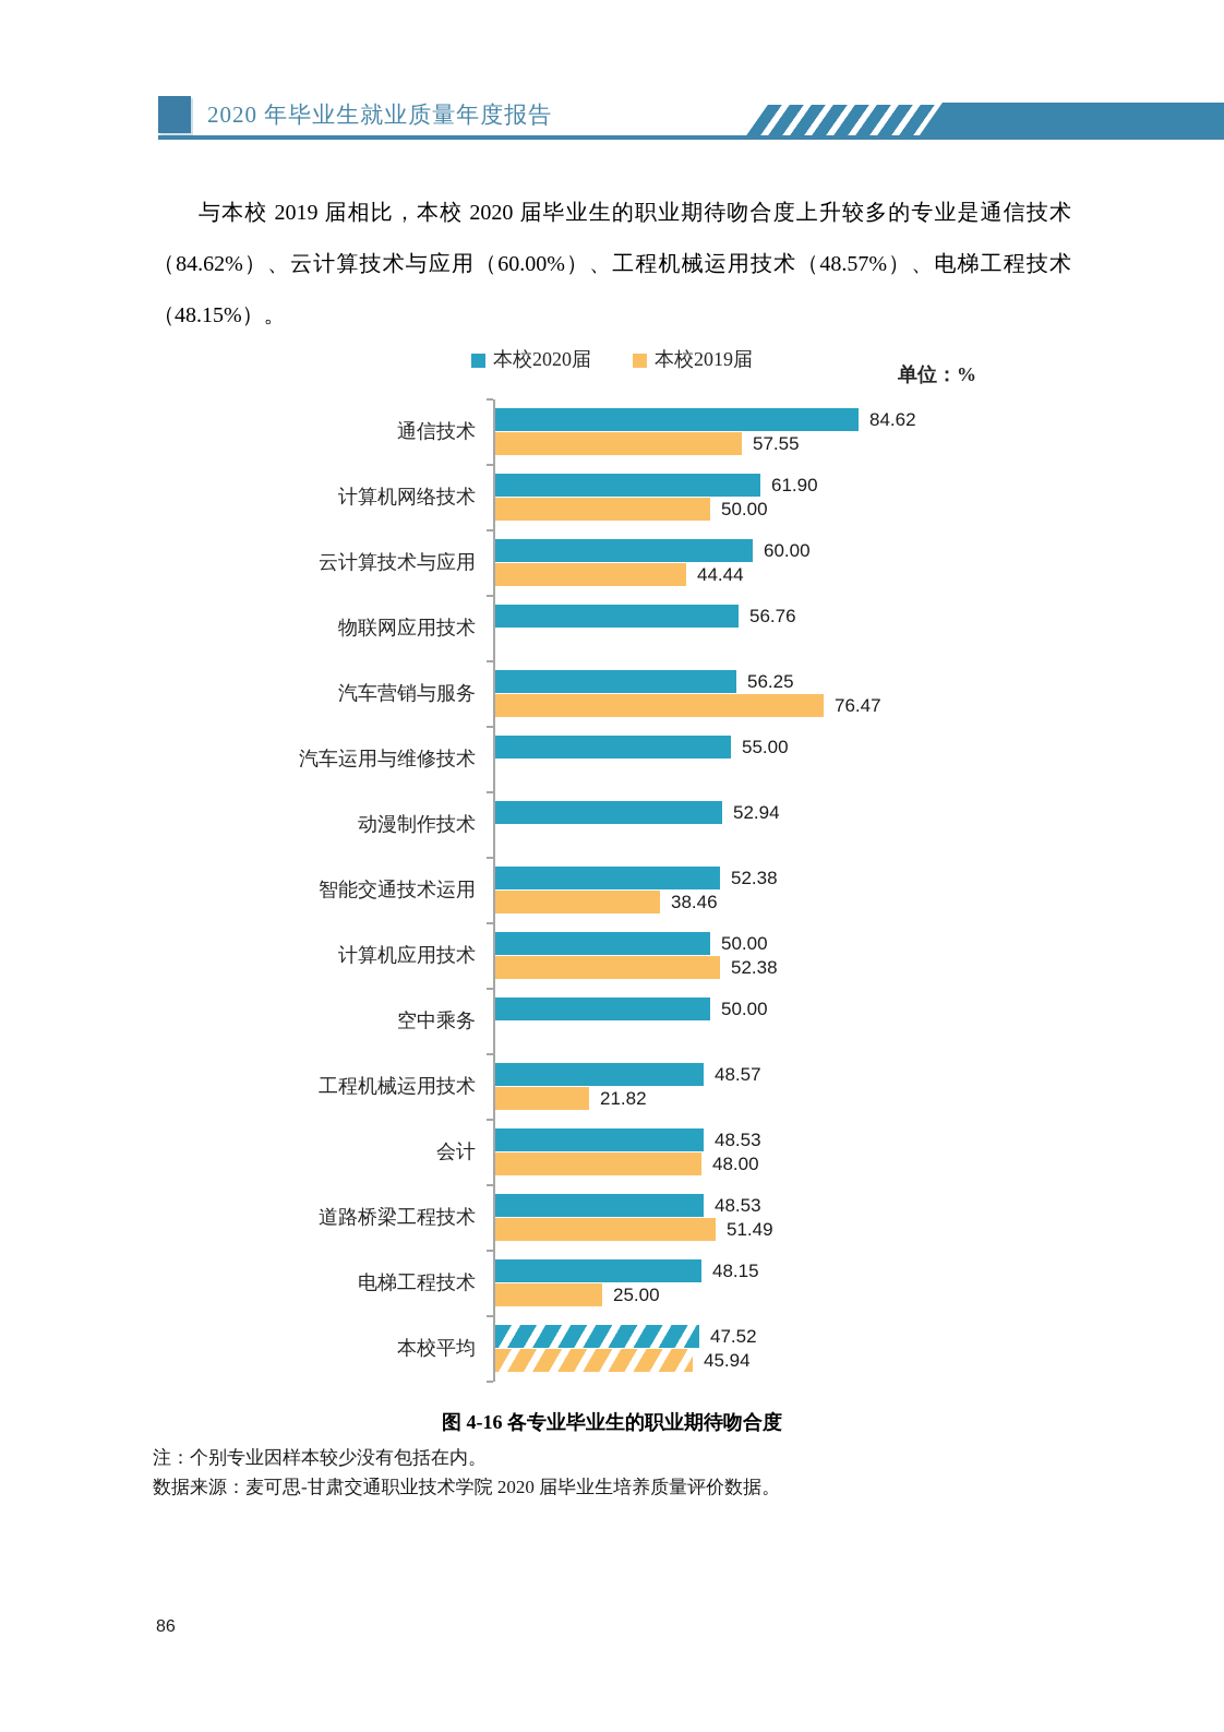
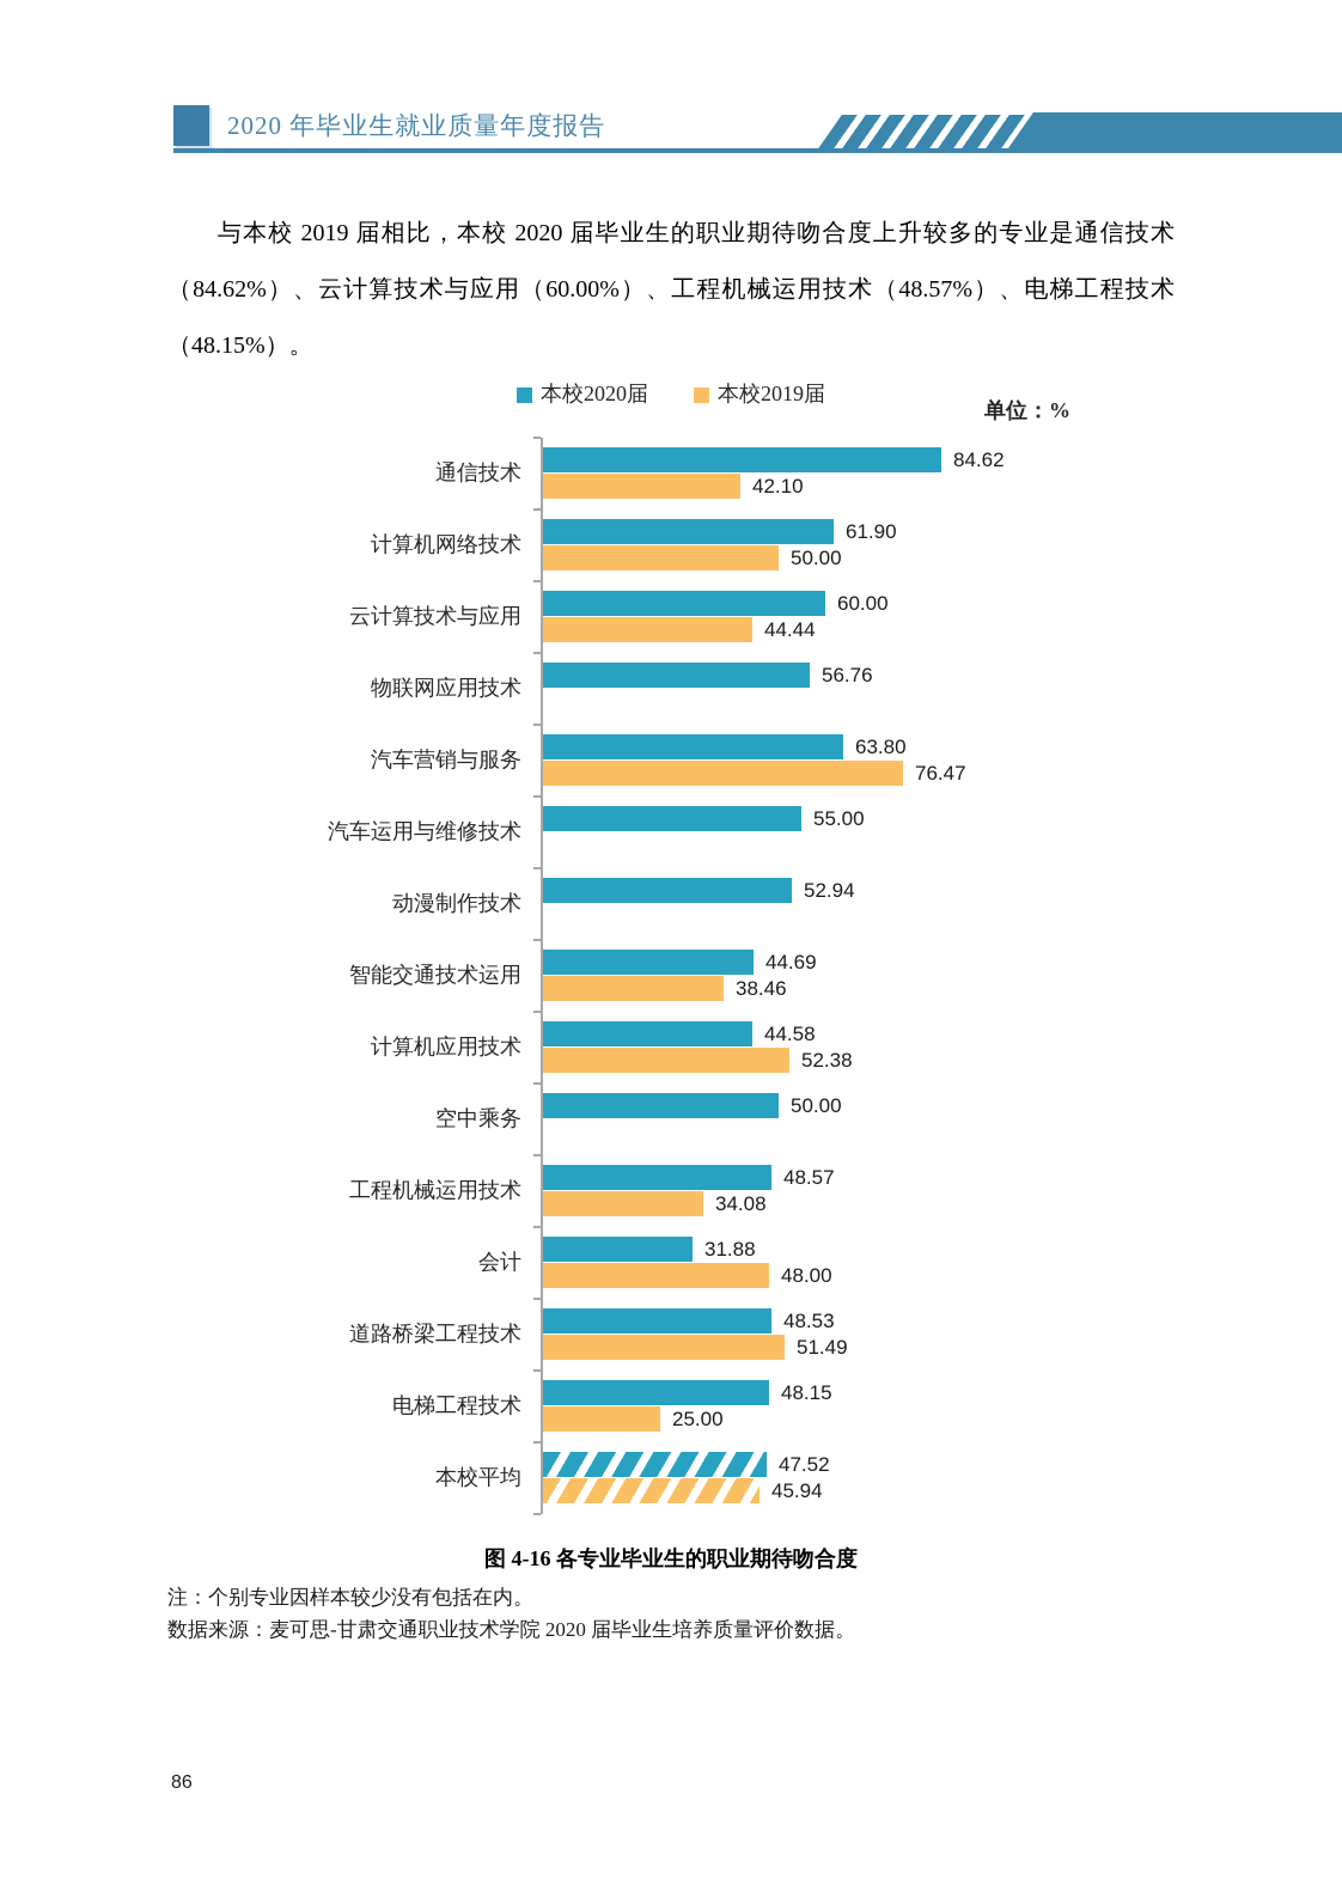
本校2019届/通信技术: 57.55 -> 42.10
本校2020届/汽车营销与服务: 56.25 -> 63.80
本校2020届/智能交通技术运用: 52.38 -> 44.69
本校2020届/计算机应用技术: 50.00 -> 44.58
本校2019届/工程机械运用技术: 21.82 -> 34.08
本校2020届/会计: 48.53 -> 31.88
